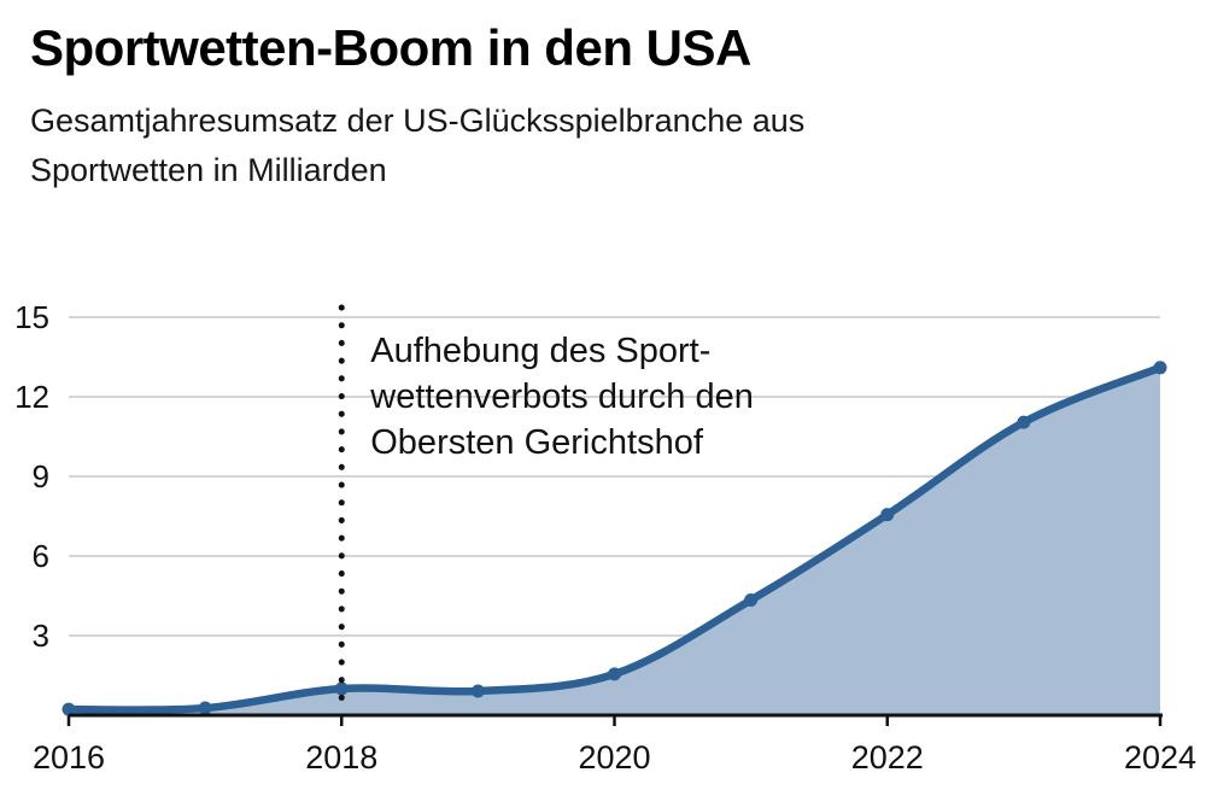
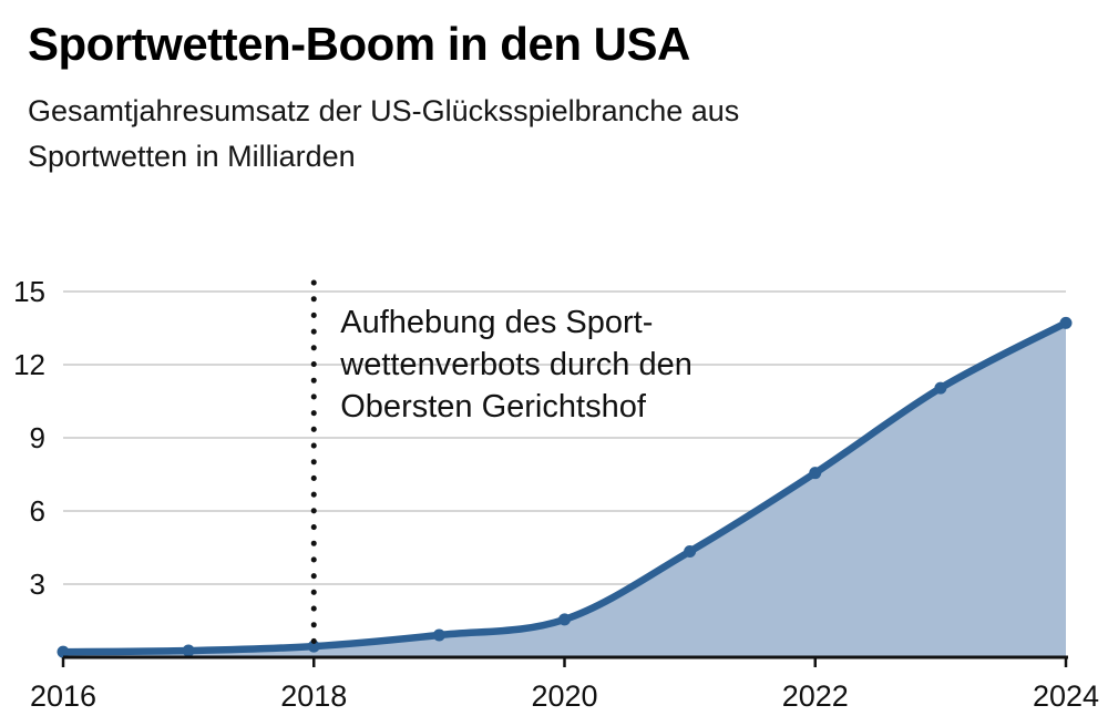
2018: 1.0 -> 0.5
2024: 13.1 -> 13.7
